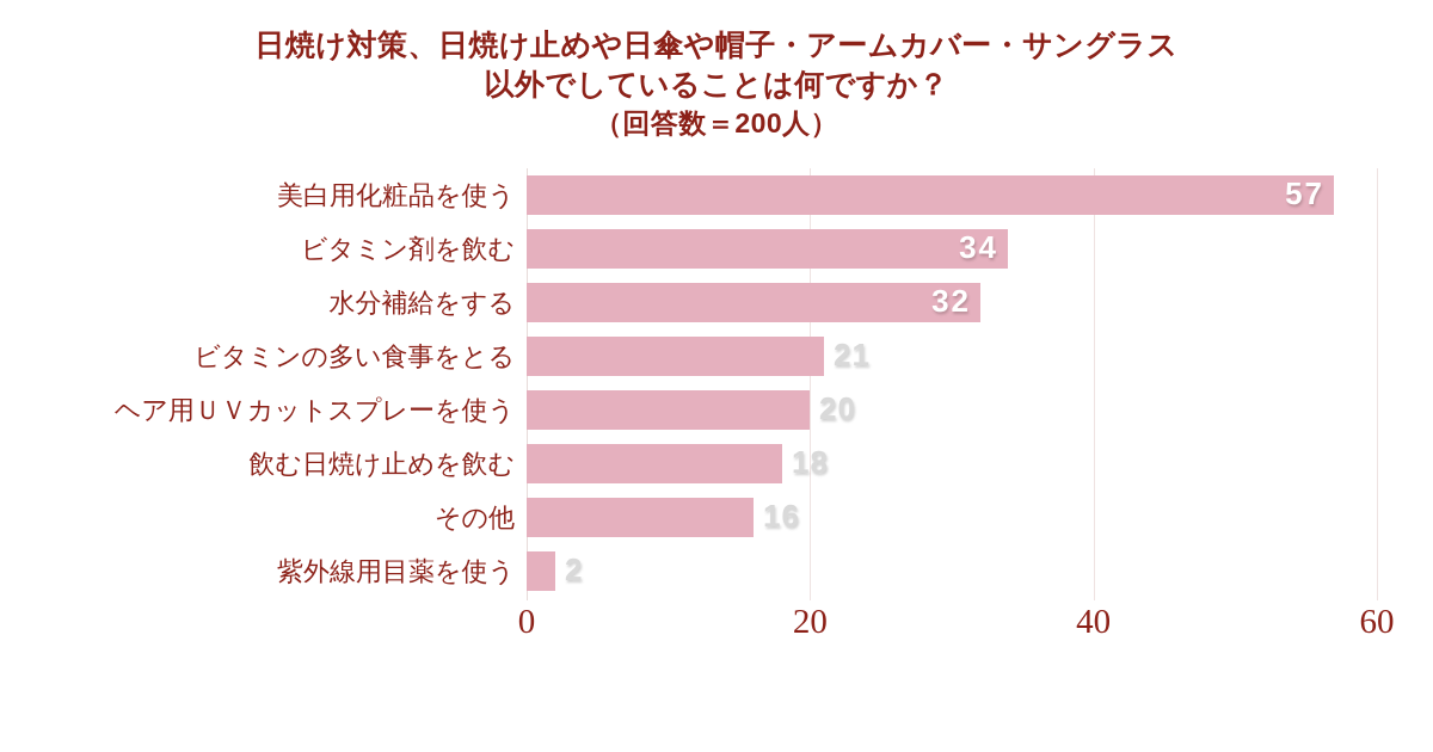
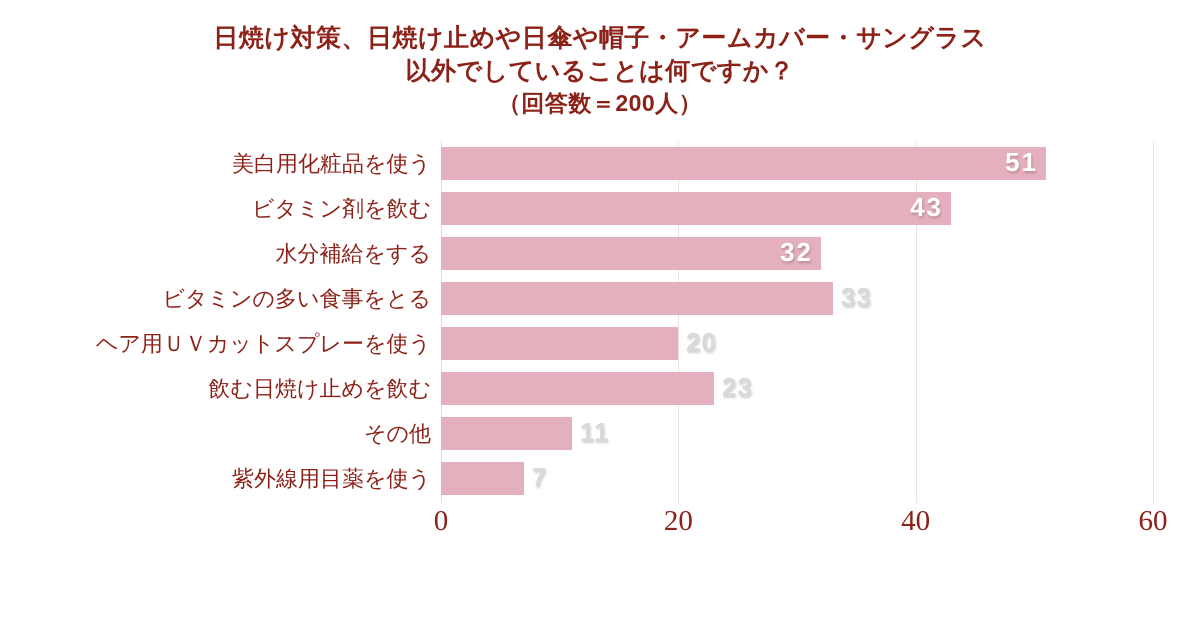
美白用化粧品を使う: 57 -> 51
ビタミン剤を飲む: 34 -> 43
ビタミンの多い食事をとる: 21 -> 33
飲む日焼け止めを飲む: 18 -> 23
その他: 16 -> 11
紫外線用目薬を使う: 2 -> 7
